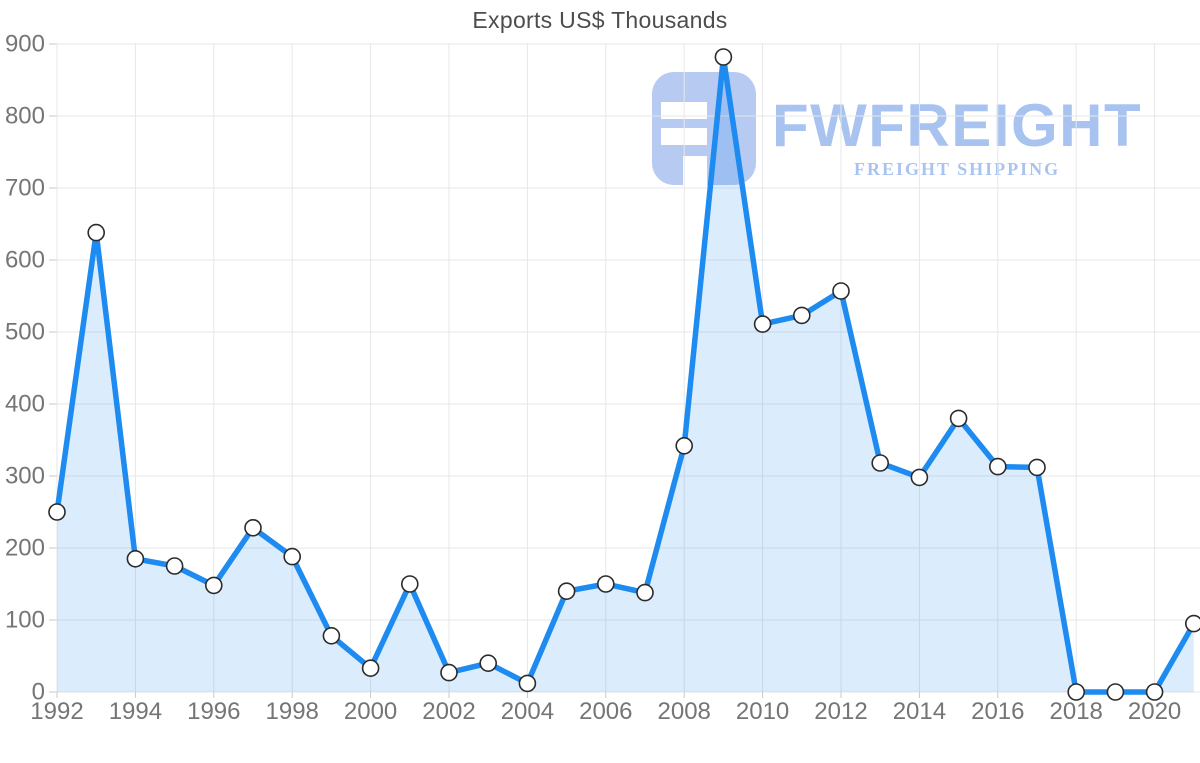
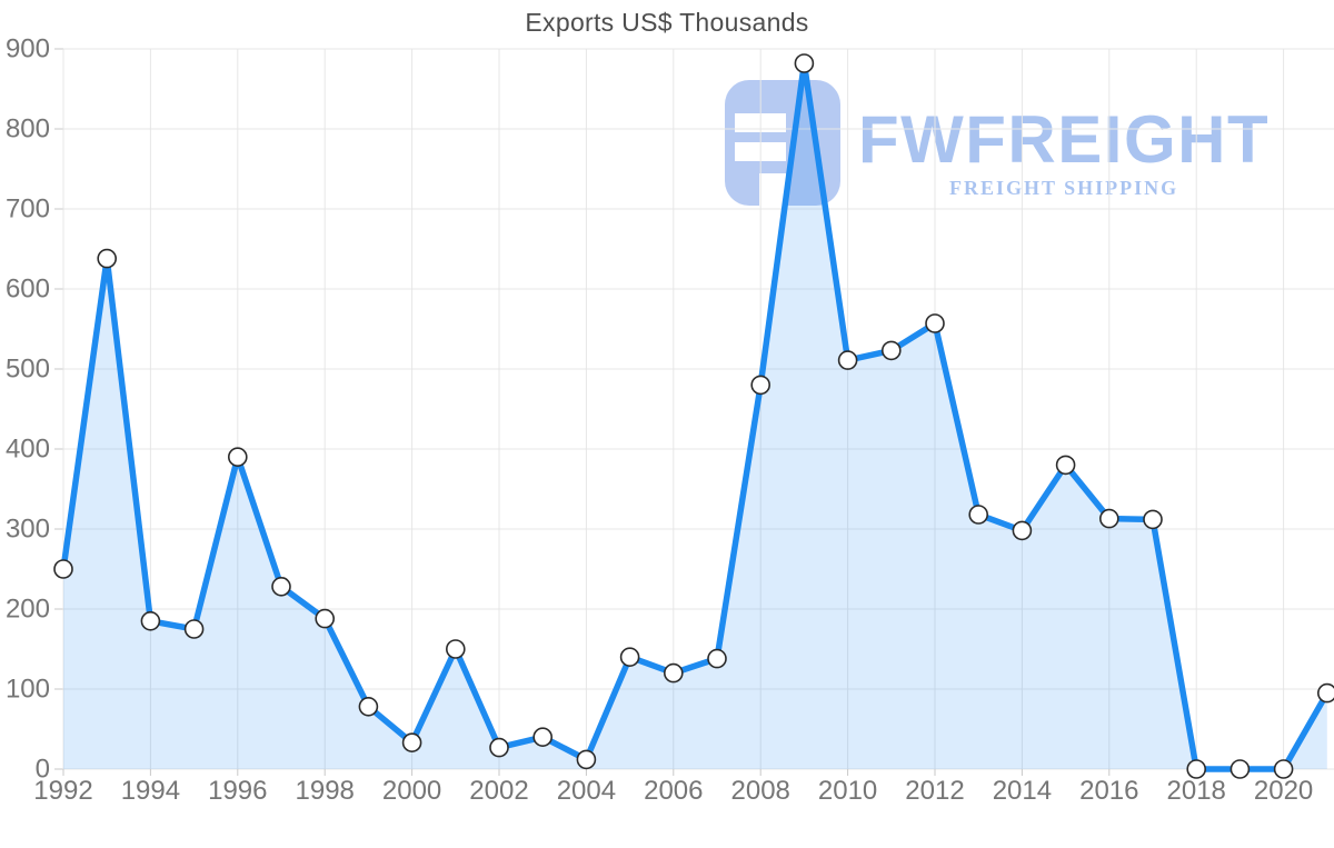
1996: 150 -> 390
2006: 150 -> 120
2008: 340 -> 480
